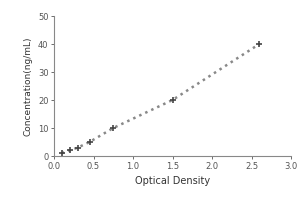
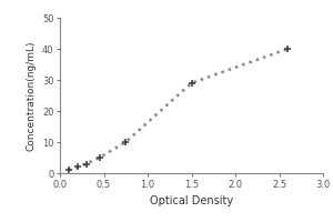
1.5: 20 -> 29
